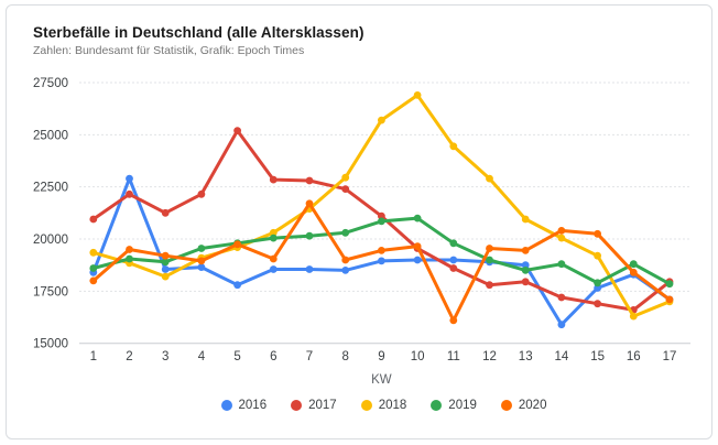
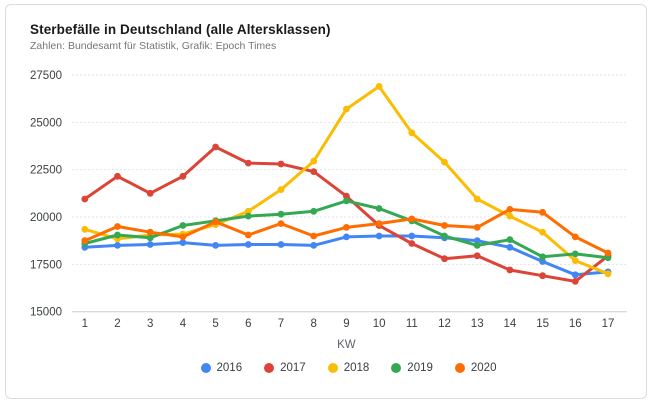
2020/1: 18000 -> 18800
2016/2: 22900 -> 18500
2018/3: 18200 -> 19000
2016/5: 17800 -> 18500
2017/5: 25200 -> 23700
2020/7: 21700 -> 19600
2019/10: 21000 -> 20400
2020/11: 16100 -> 19900
2016/14: 15900 -> 18400
2016/16: 18300 -> 17000
2018/16: 16300 -> 17700
2019/16: 18800 -> 18000
2020/16: 18400 -> 19000
2020/17: 17100 -> 18100
